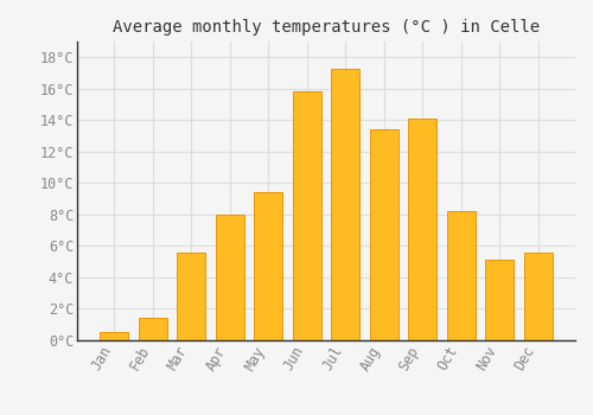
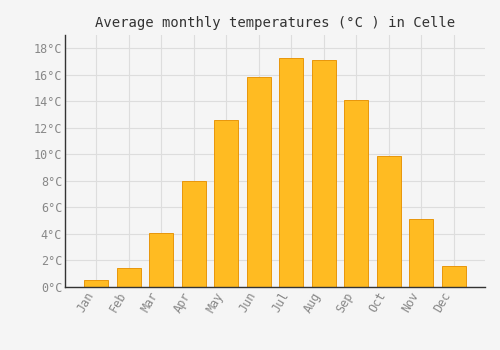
Mar: 5.6°C -> 4.1°C
May: 9.4°C -> 12.6°C
Aug: 13.4°C -> 17.1°C
Oct: 8.2°C -> 9.9°C
Dec: 5.6°C -> 1.6°C
